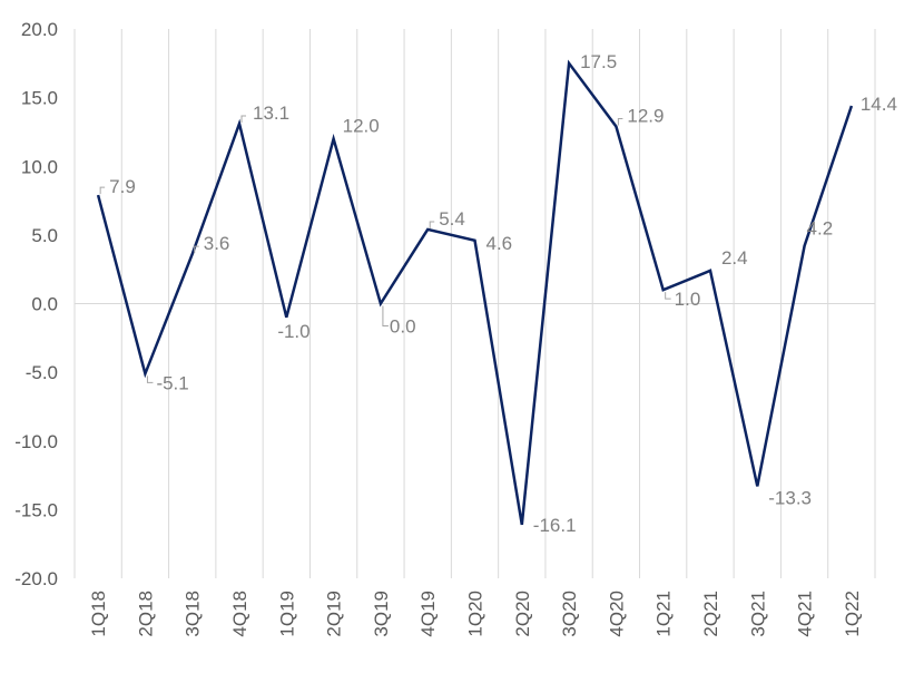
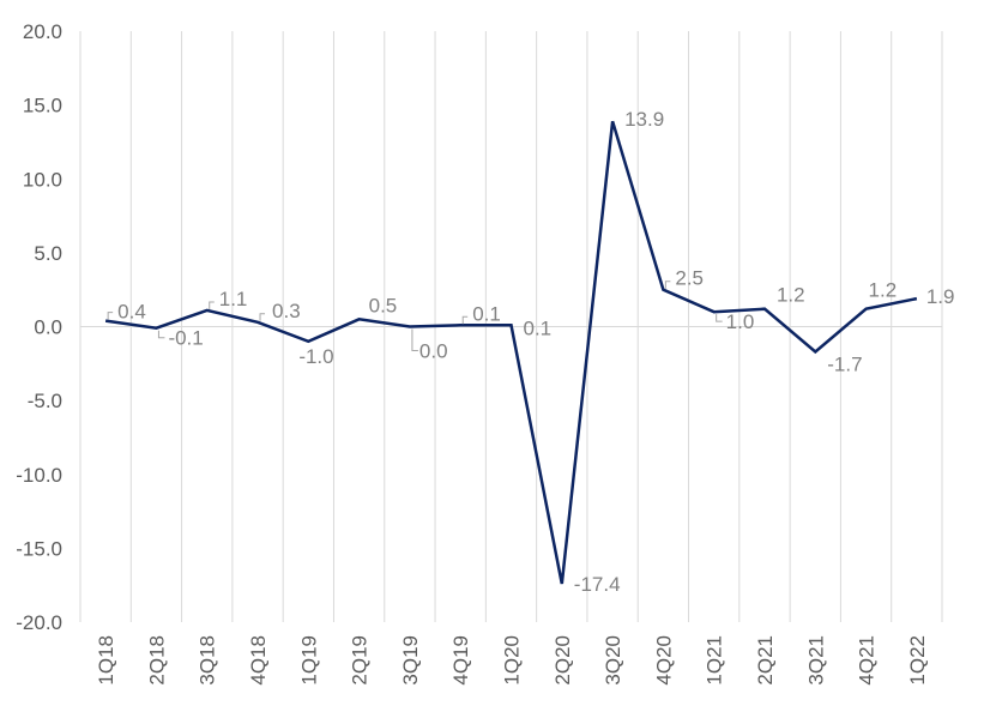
1Q18: 7.9 -> 0.4
2Q18: -5.1 -> -0.1
3Q18: 3.6 -> 1.1
4Q18: 13.1 -> 0.3
2Q19: 12.0 -> 0.5
4Q19: 5.4 -> 0.1
1Q20: 4.6 -> 0.1
2Q20: -16.1 -> -17.4
3Q20: 17.5 -> 13.9
4Q20: 12.9 -> 2.5
2Q21: 2.4 -> 1.2
3Q21: -13.3 -> -1.7
4Q21: 4.2 -> 1.2
1Q22: 14.4 -> 1.9
